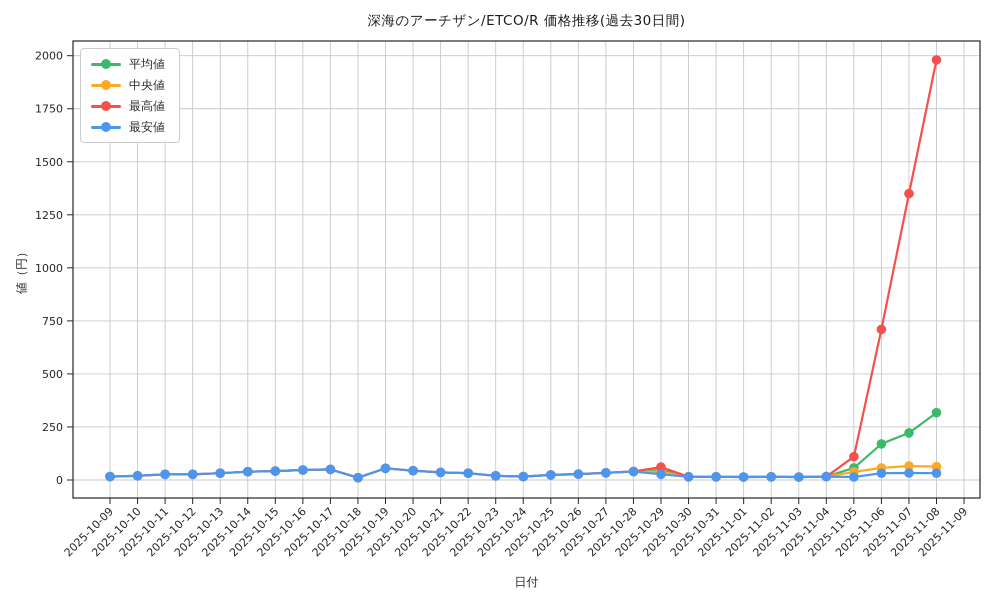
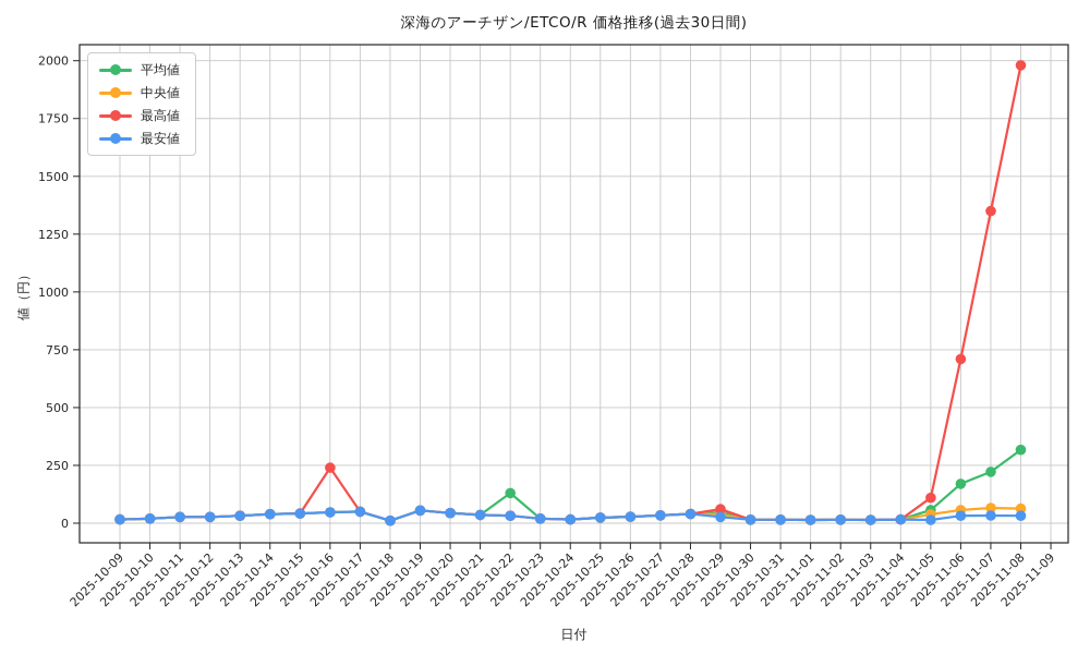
最高値/2025-10-16: 50 -> 240
平均値/2025-10-22: 30 -> 130
